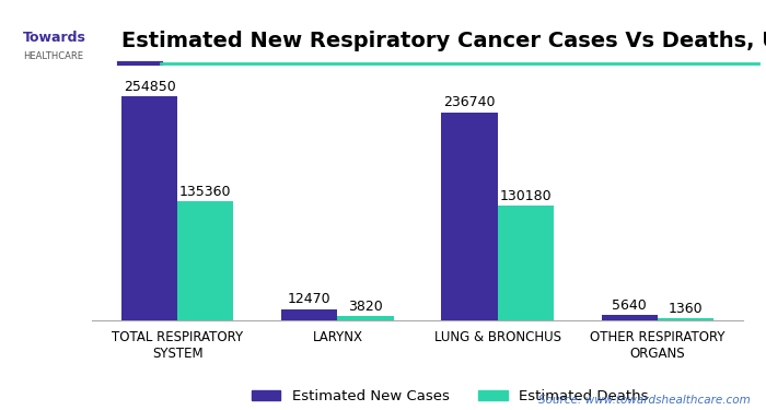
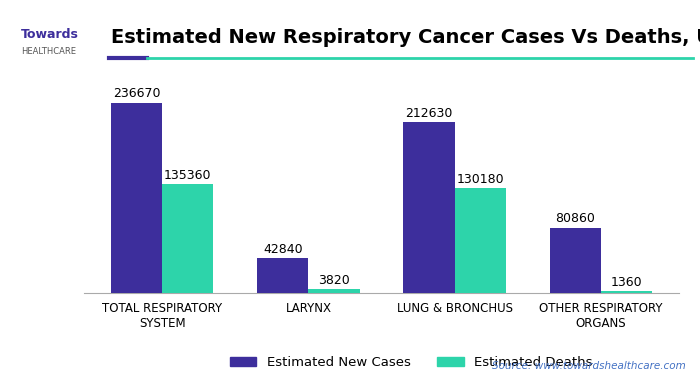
Estimated New Cases/TOTAL RESPIRATORY SYSTEM: 254850 -> 236670
Estimated New Cases/LARYNX: 12470 -> 42840
Estimated New Cases/LUNG & BRONCHUS: 236740 -> 212630
Estimated New Cases/OTHER RESPIRATORY ORGANS: 5640 -> 80860
